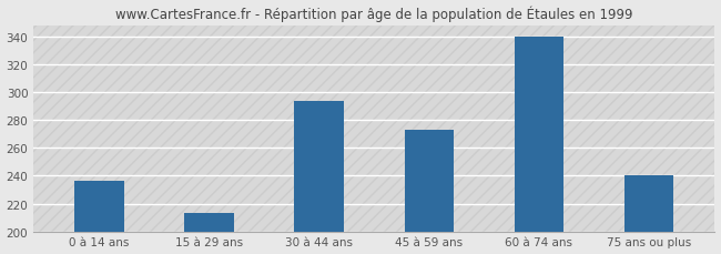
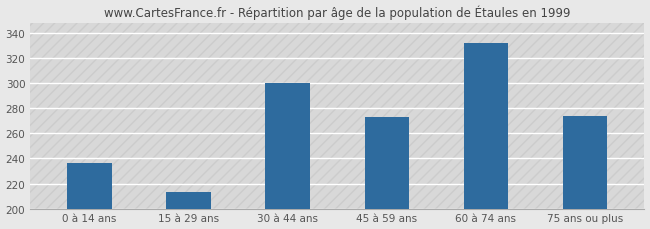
30 à 44 ans: 294 -> 300
60 à 74 ans: 340 -> 332
75 ans ou plus: 240 -> 274
